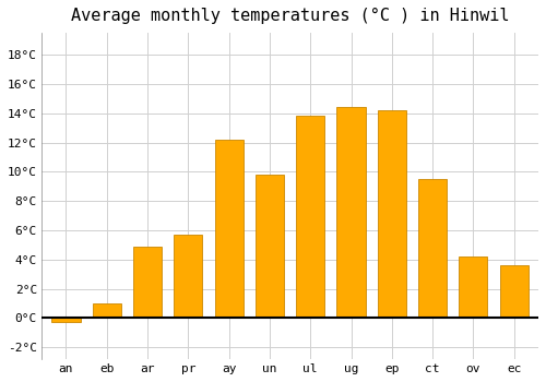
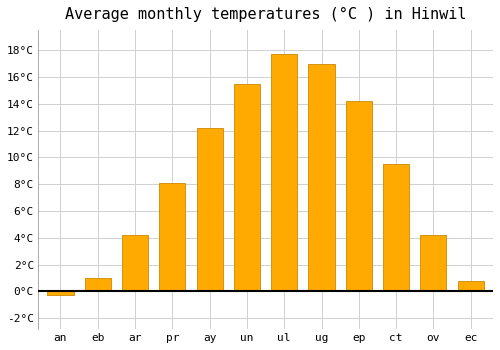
ar: 4.9°C -> 4.2°C
pr: 5.7°C -> 8.1°C
un: 9.8°C -> 15.5°C
ul: 13.8°C -> 17.7°C
ug: 14.4°C -> 17.0°C
ec: 3.6°C -> 0.8°C
